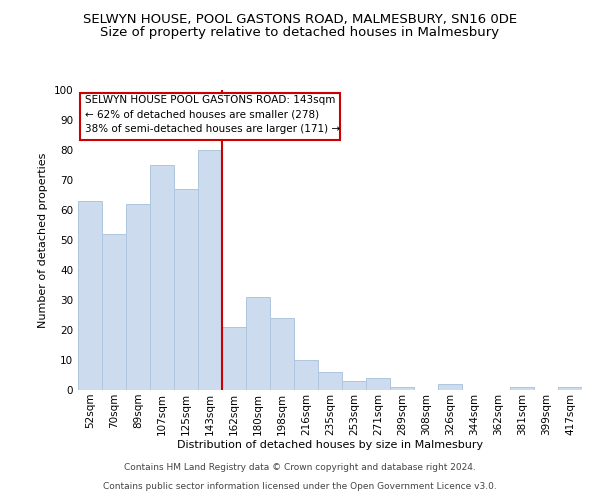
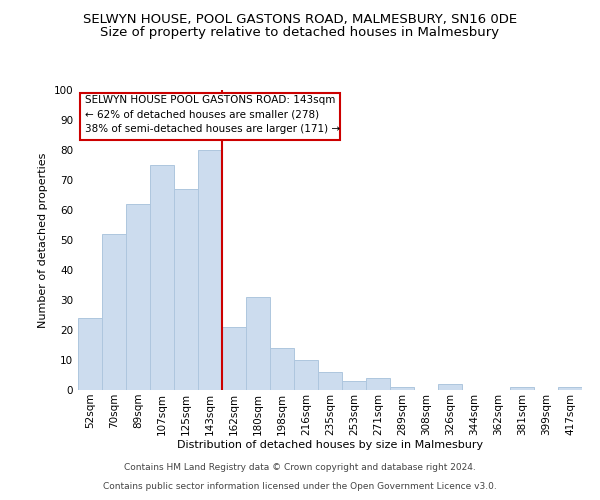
52sqm: 63 -> 24
198sqm: 24 -> 14
